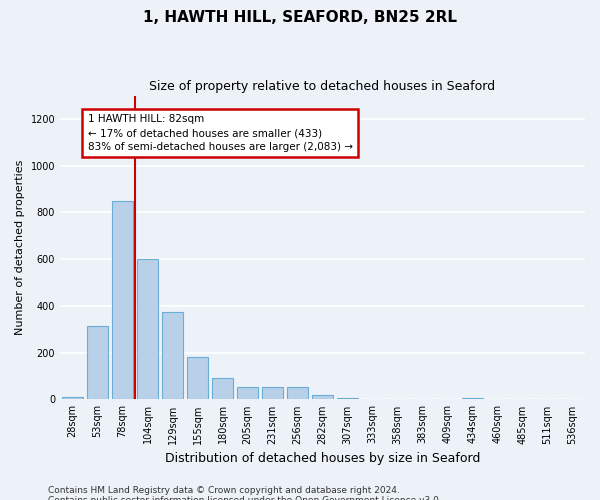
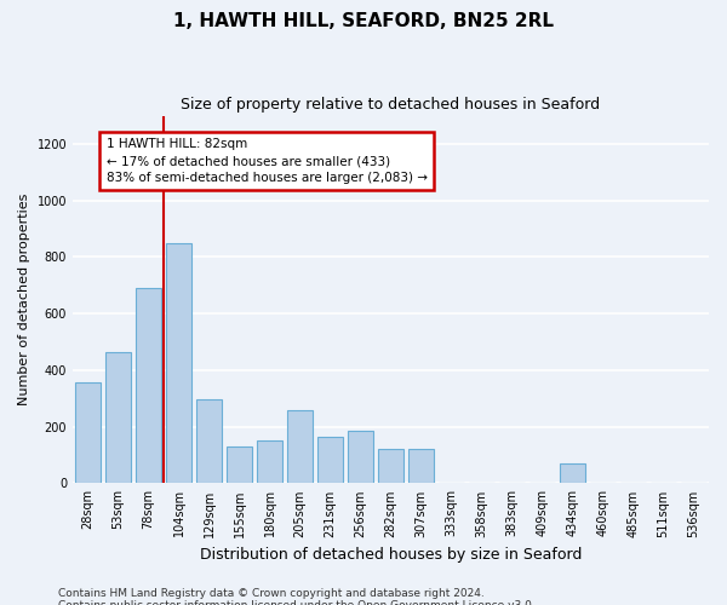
28sqm: 10 -> 355
53sqm: 315 -> 465
78sqm: 850 -> 690
104sqm: 600 -> 850
129sqm: 375 -> 295
155sqm: 180 -> 130
180sqm: 90 -> 150
205sqm: 55 -> 260
231sqm: 55 -> 165
256sqm: 55 -> 185
282sqm: 20 -> 120
307sqm: 5 -> 120
434sqm: 5 -> 70
